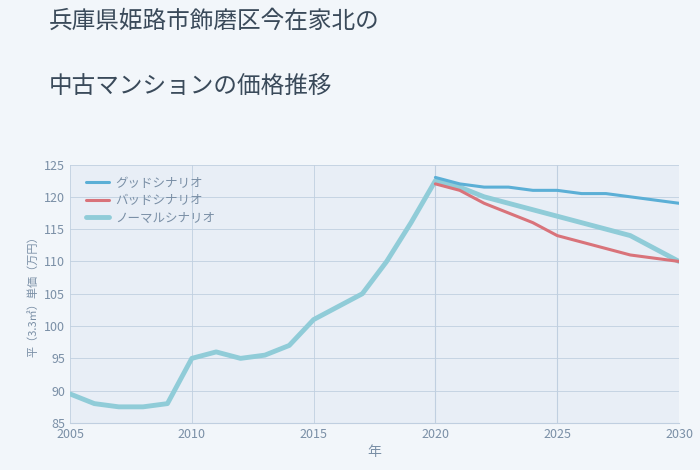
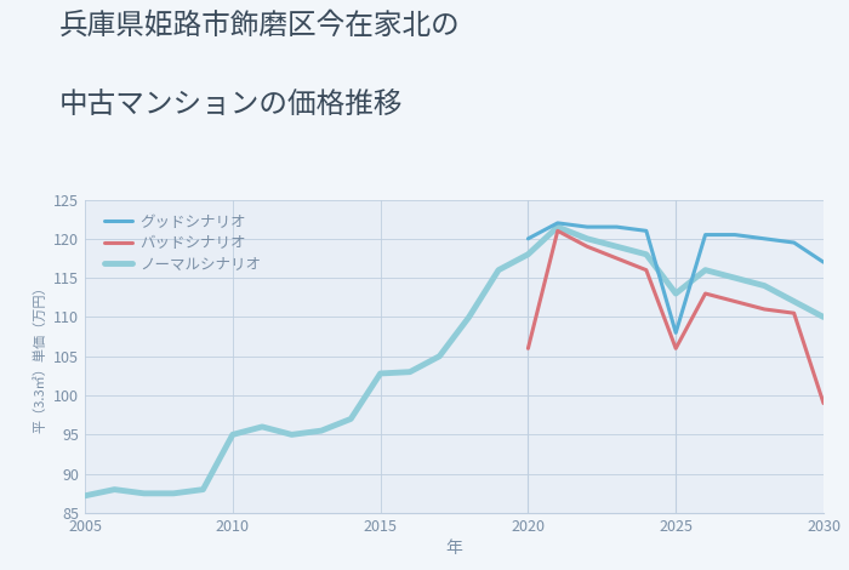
ノーマルシナリオ/2005: 89.5 -> 87.2
ノーマルシナリオ/2015: 101.0 -> 102.8
グッドシナリオ/2020: 123.0 -> 120.0
バッドシナリオ/2020: 122.0 -> 106.0
ノーマルシナリオ/2020: 122.5 -> 118.0
グッドシナリオ/2025: 121.0 -> 108.0
バッドシナリオ/2025: 114.0 -> 106.0
ノーマルシナリオ/2025: 117.0 -> 113.0
グッドシナリオ/2030: 119.0 -> 117.0
バッドシナリオ/2030: 110.0 -> 99.0
